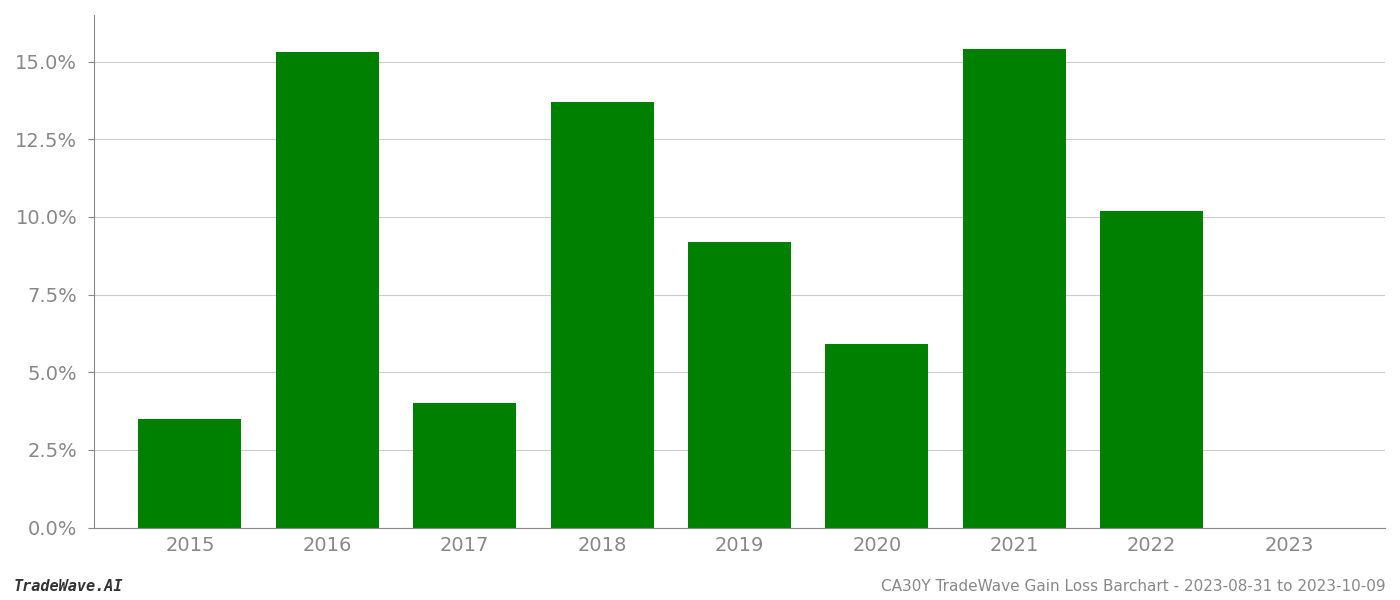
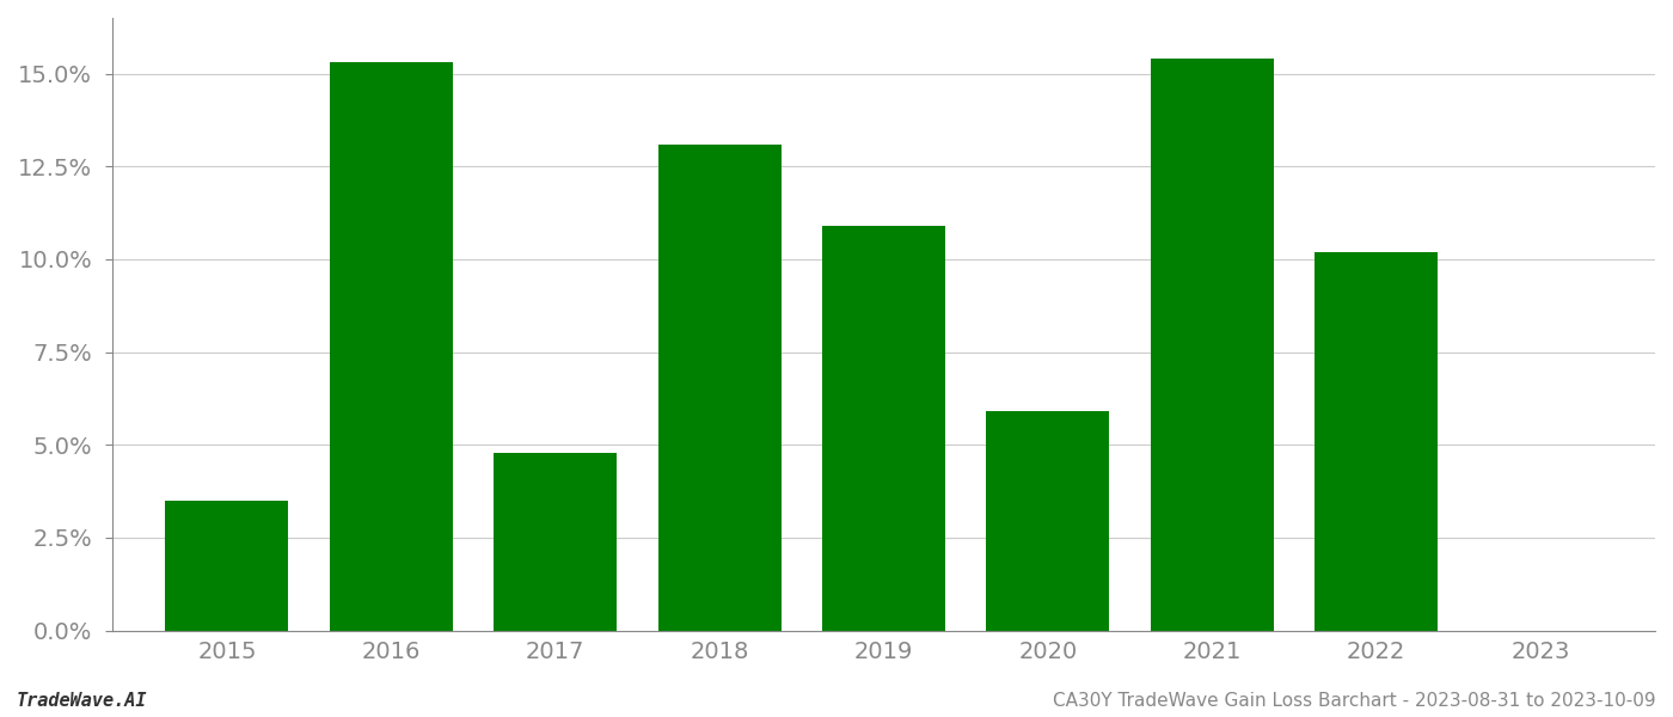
2017: 4.0% -> 4.8%
2018: 13.7% -> 13.1%
2019: 9.2% -> 10.9%
